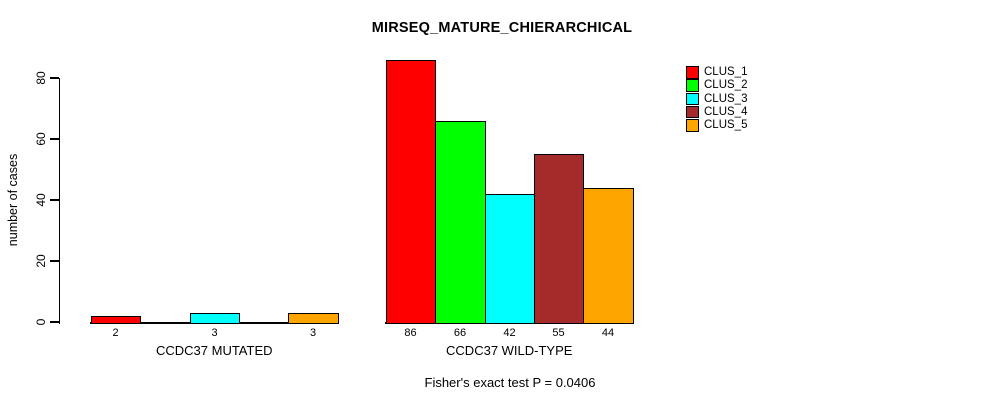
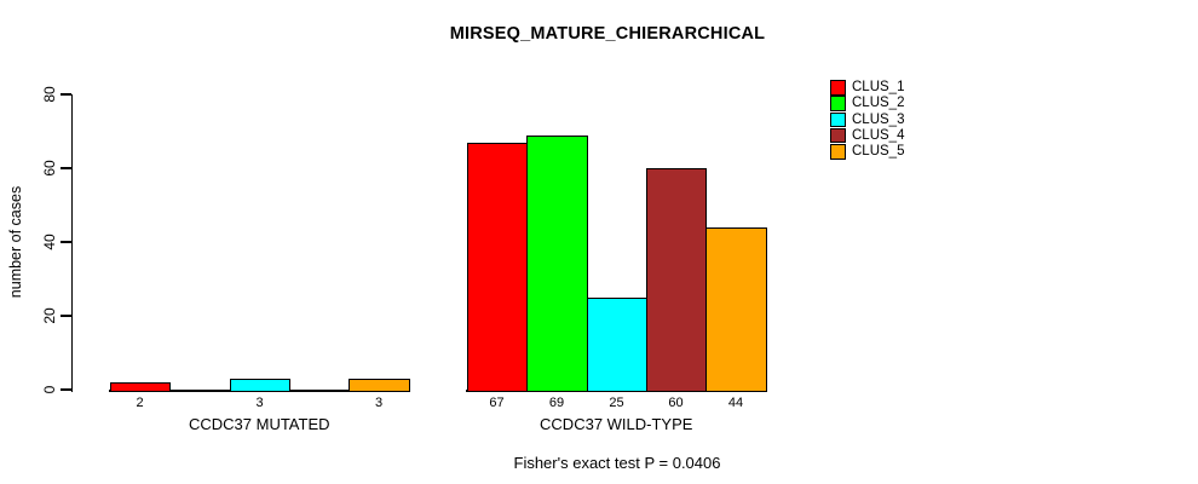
CLUS_1/CCDC37 WILD-TYPE: 86 -> 67
CLUS_2/CCDC37 WILD-TYPE: 66 -> 69
CLUS_3/CCDC37 WILD-TYPE: 42 -> 25
CLUS_4/CCDC37 WILD-TYPE: 55 -> 60
